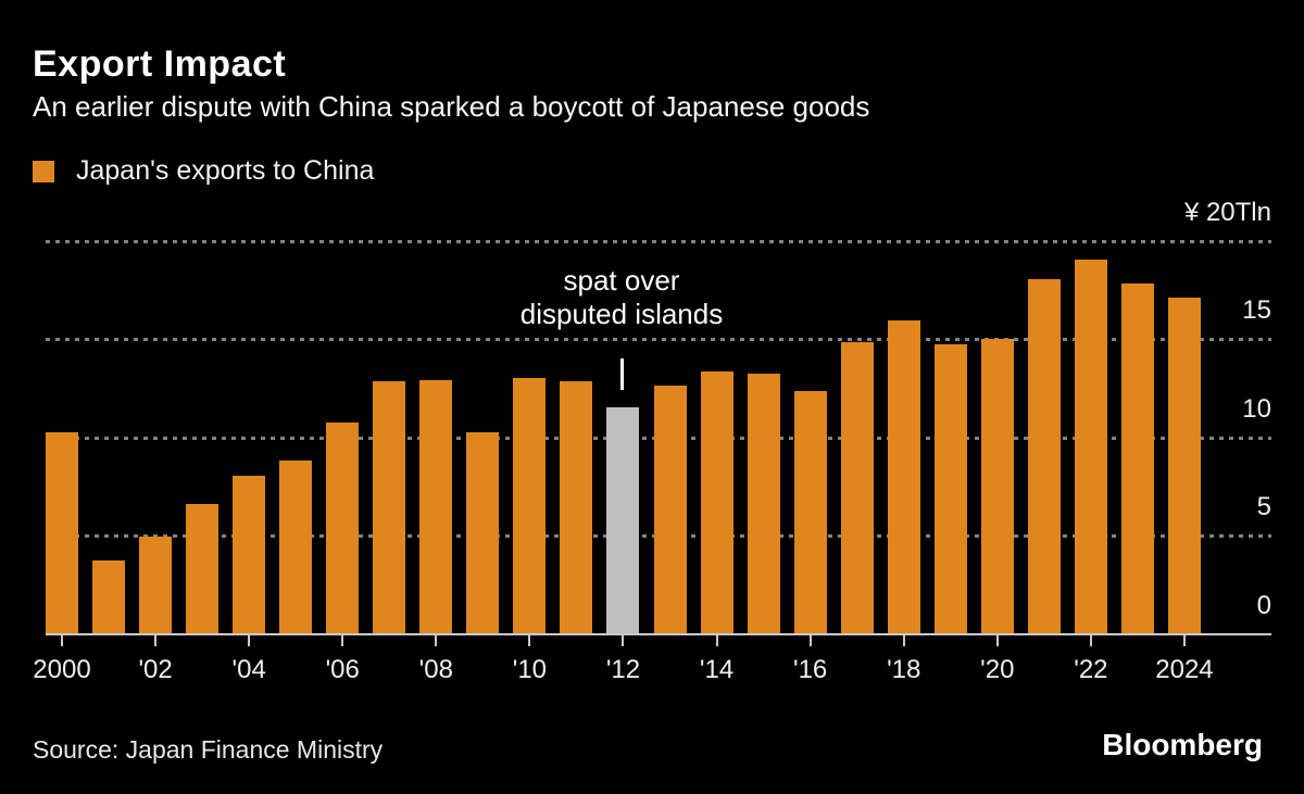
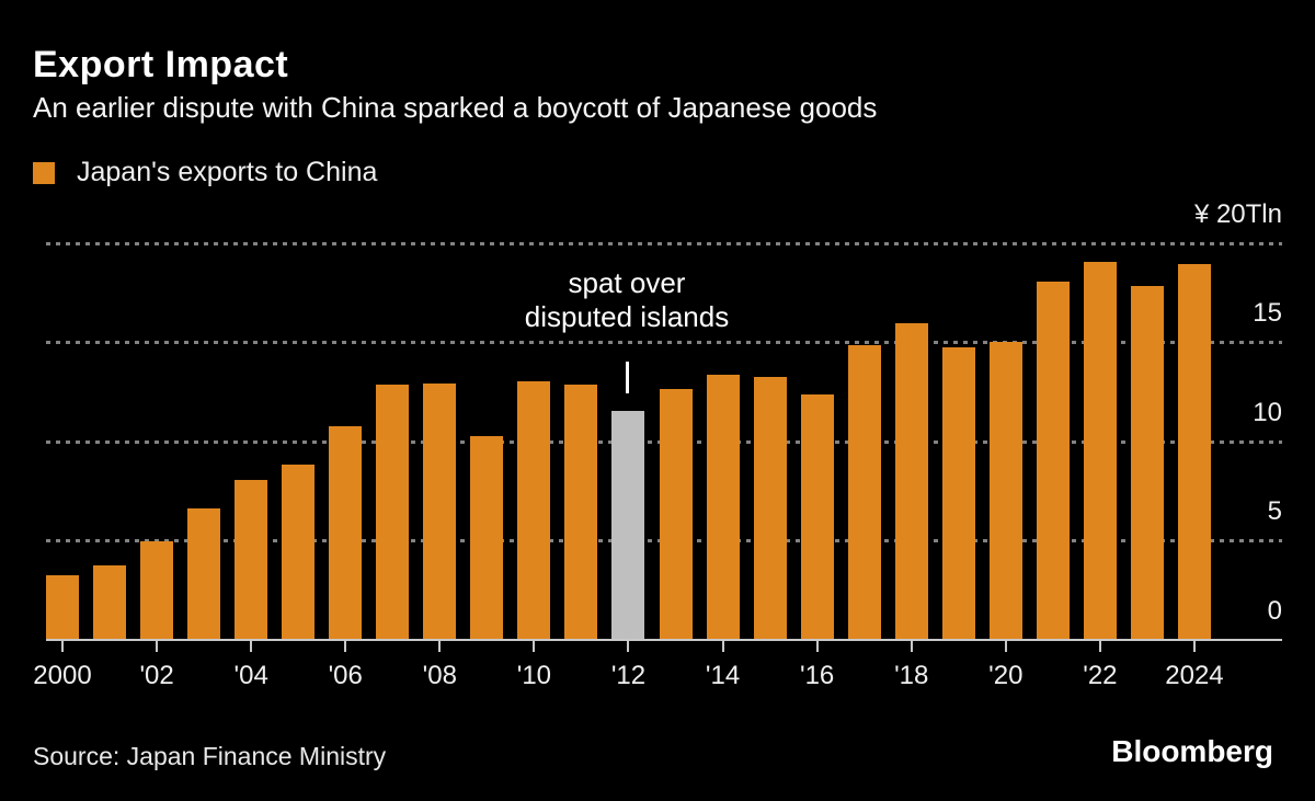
2000: 10.3 -> 3.3
2024: 17.2 -> 19.0
